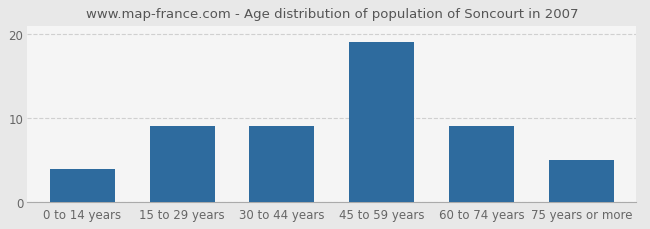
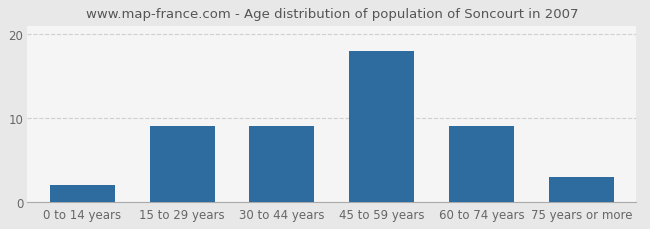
0 to 14 years: 4 -> 2
45 to 59 years: 19 -> 18
75 years or more: 5 -> 3
